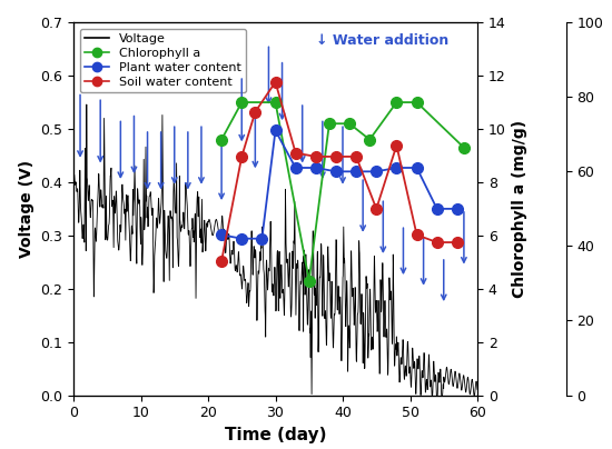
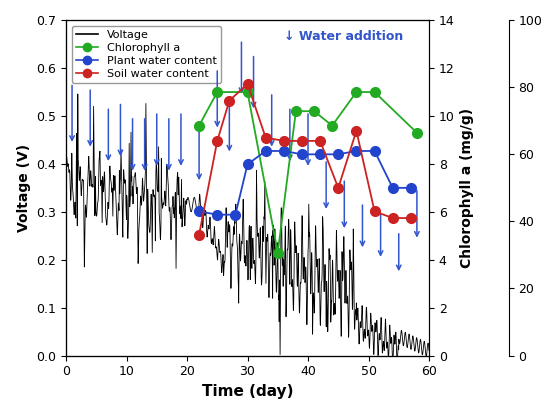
Plant water content/30: 71 -> 57
Soil water content/30: 84 -> 81
